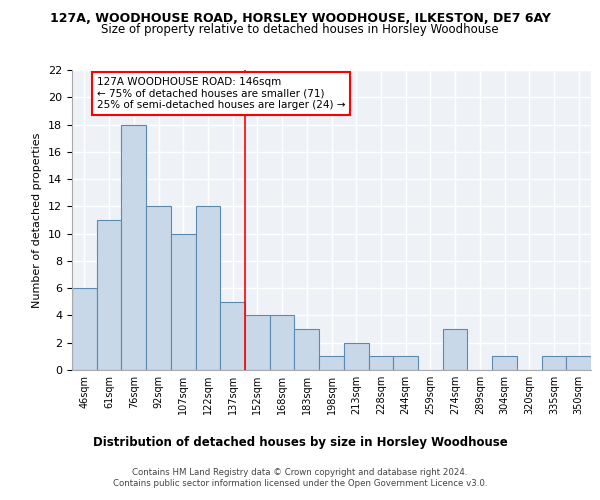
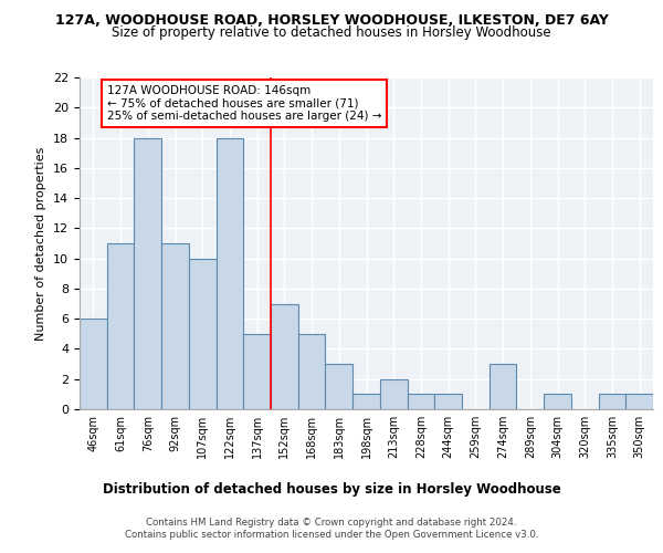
92sqm: 12 -> 11
122sqm: 12 -> 18
152sqm: 4 -> 7
168sqm: 4 -> 5
